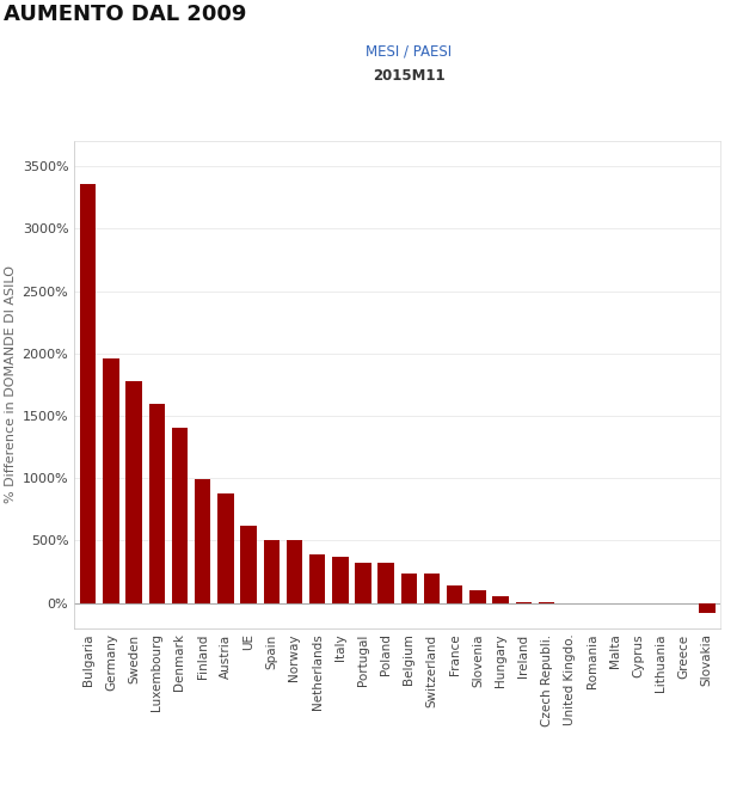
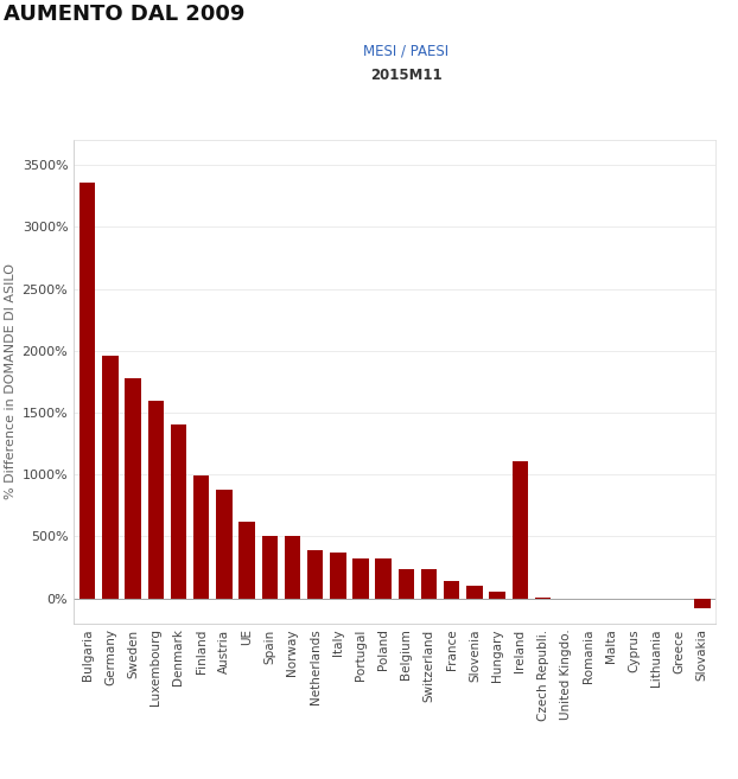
Ireland: 10% -> 1110%
